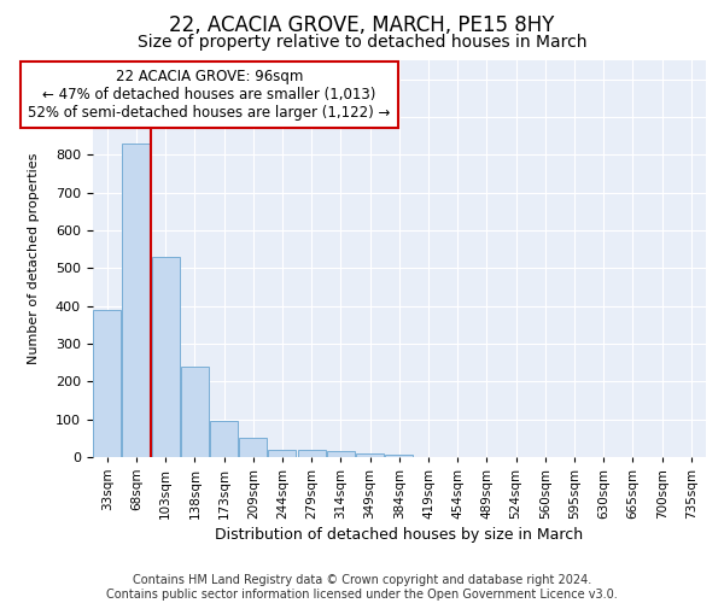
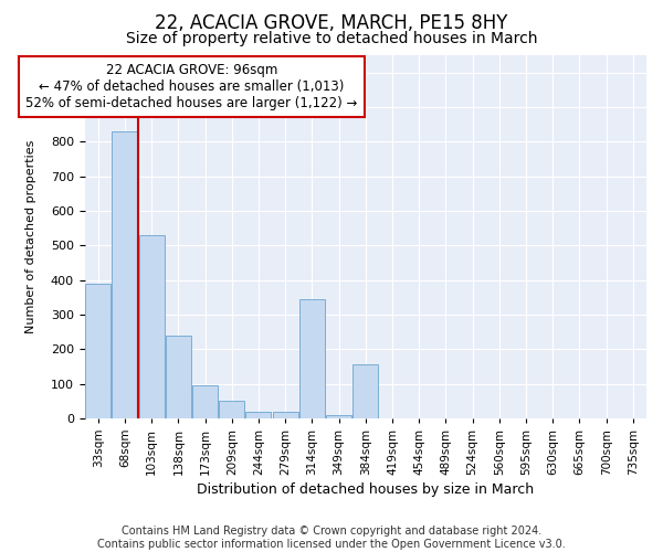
314sqm: 15 -> 345
384sqm: 7 -> 155
